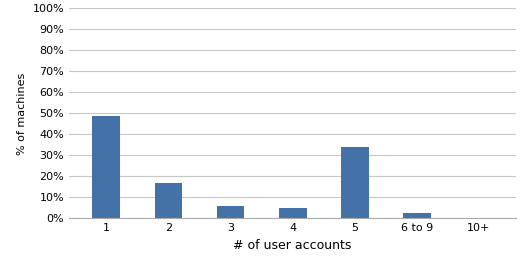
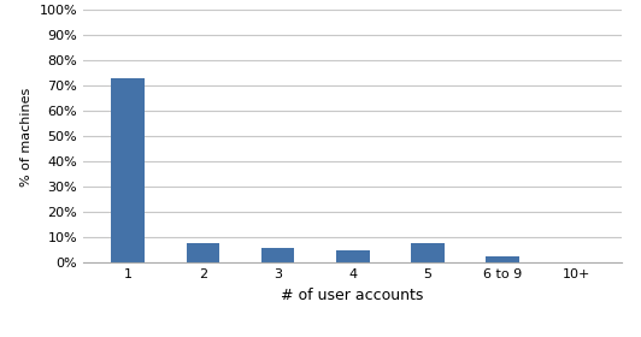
1: 49.0% -> 73.0%
2: 17.0% -> 8.0%
5: 34.0% -> 8.0%
